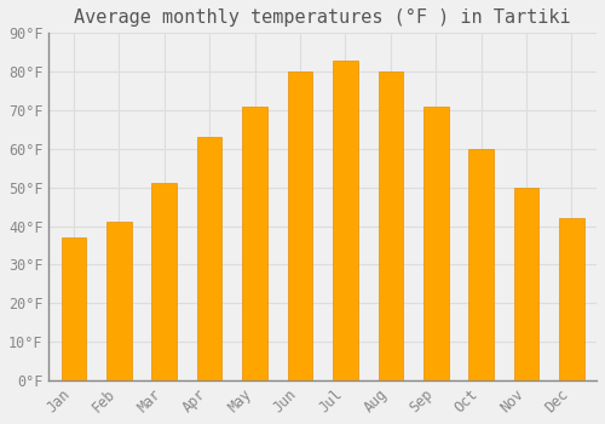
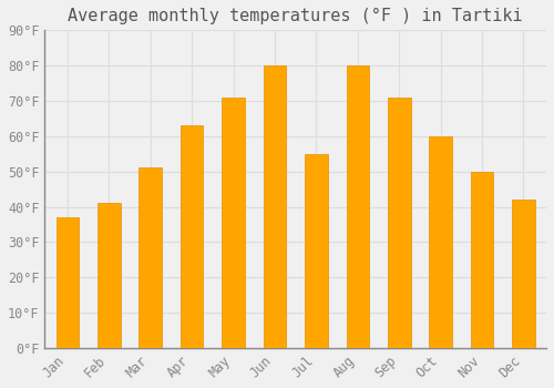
Jul: 83°F -> 55°F
